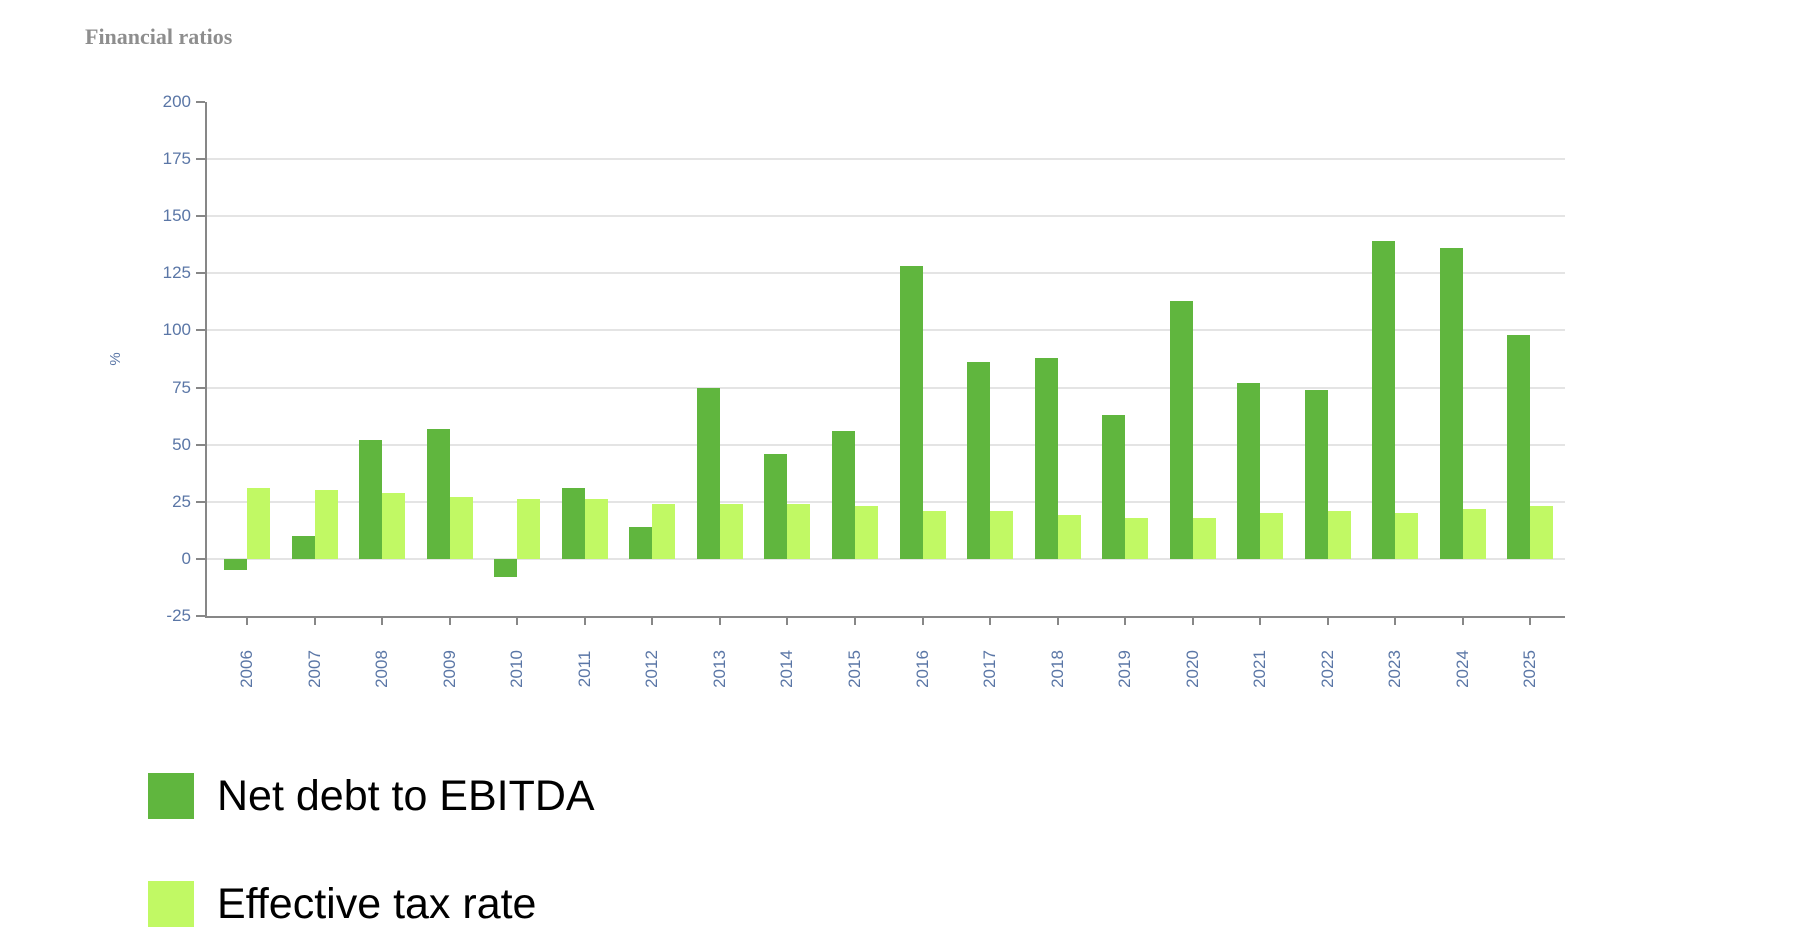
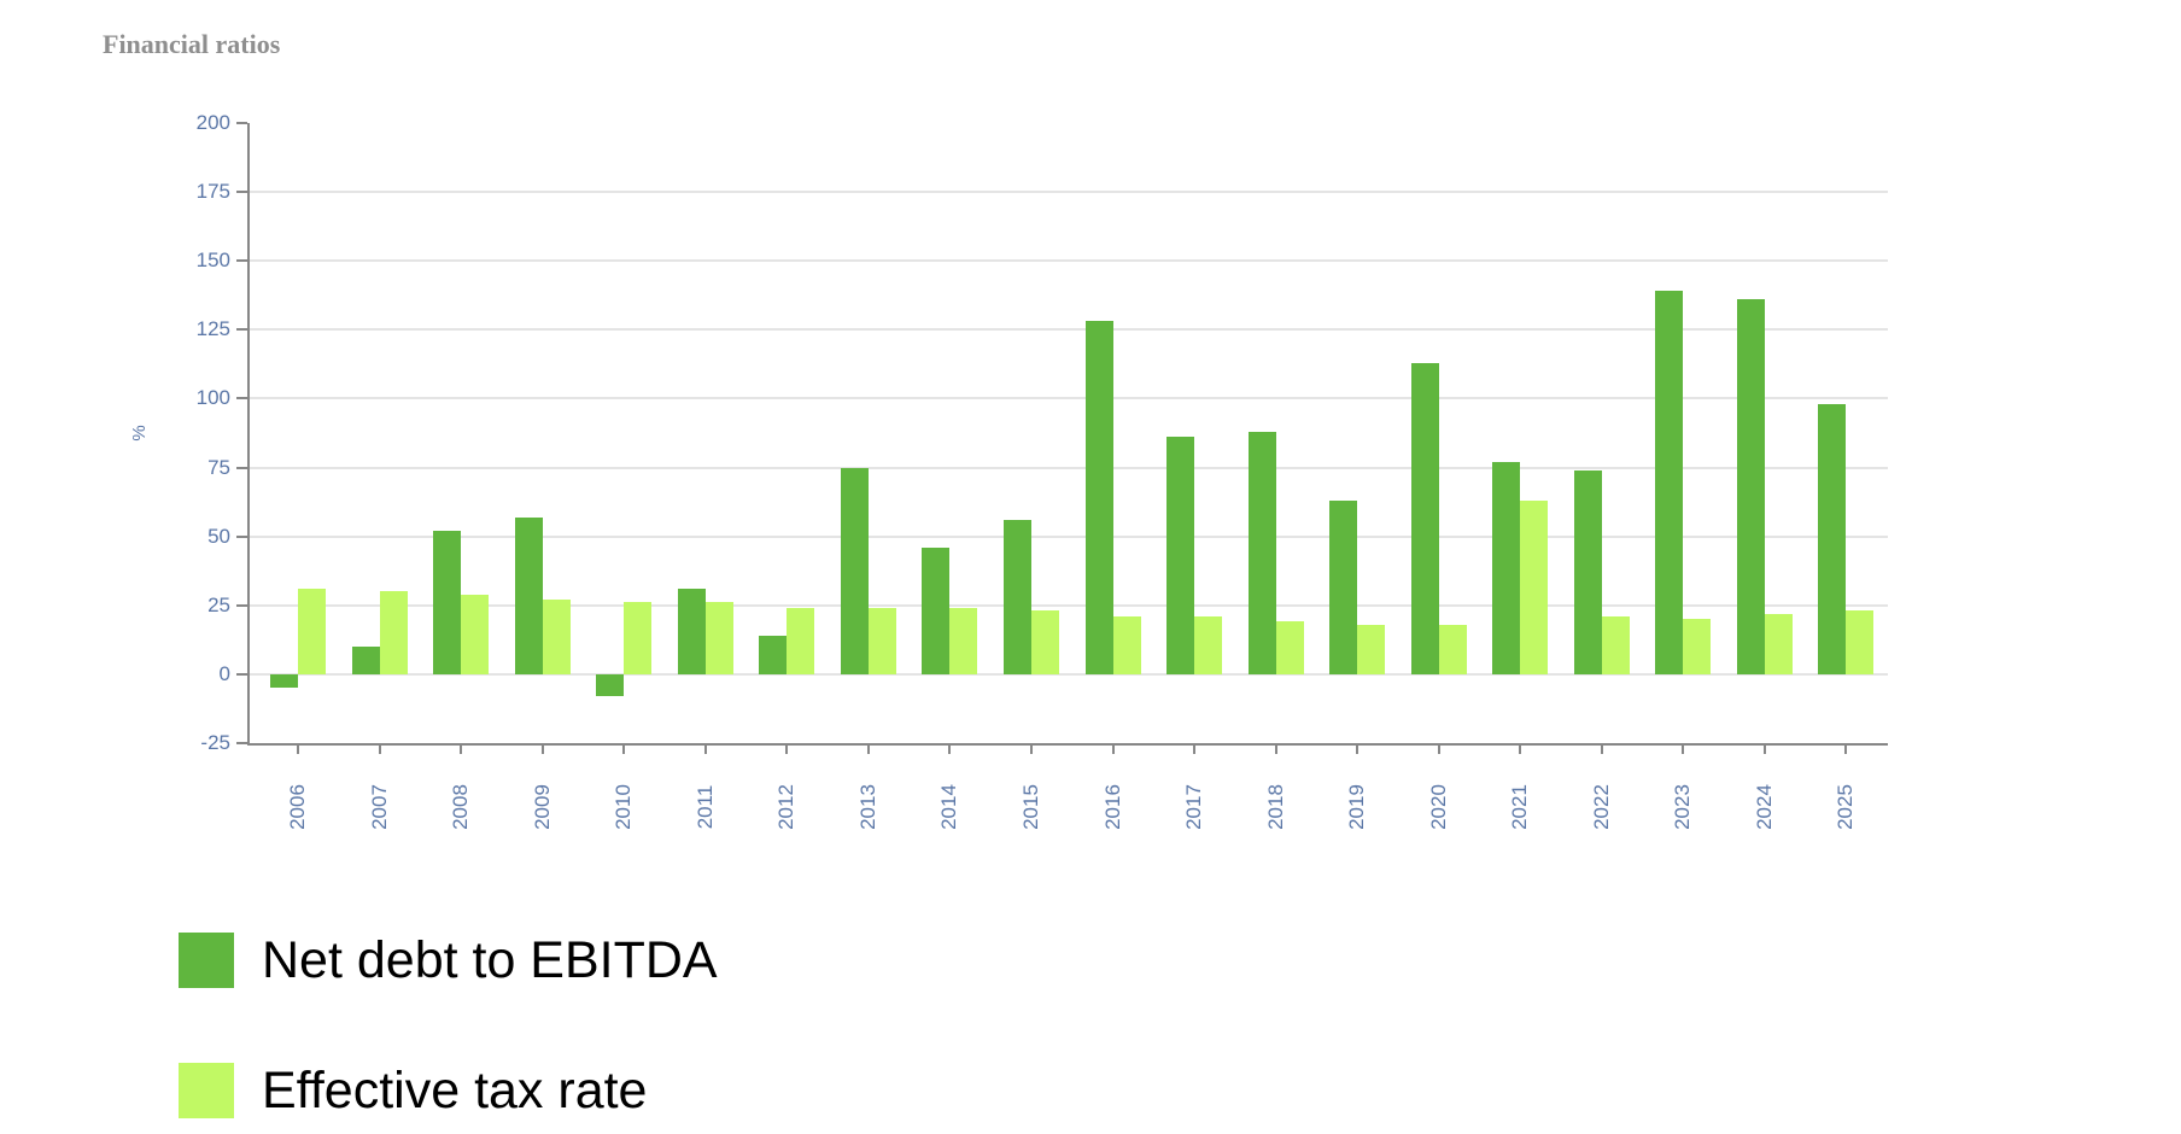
Effective tax rate/2021: 20 -> 63
